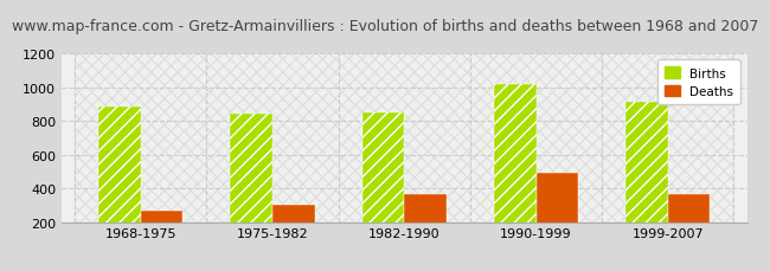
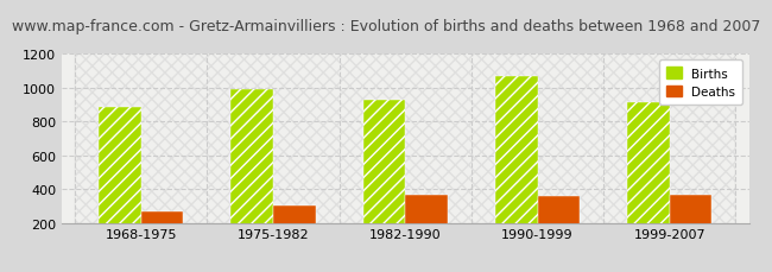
Births/1975-1982: 840 -> 990
Births/1982-1990: 850 -> 930
Births/1990-1999: 1020 -> 1070
Deaths/1990-1999: 490 -> 360
